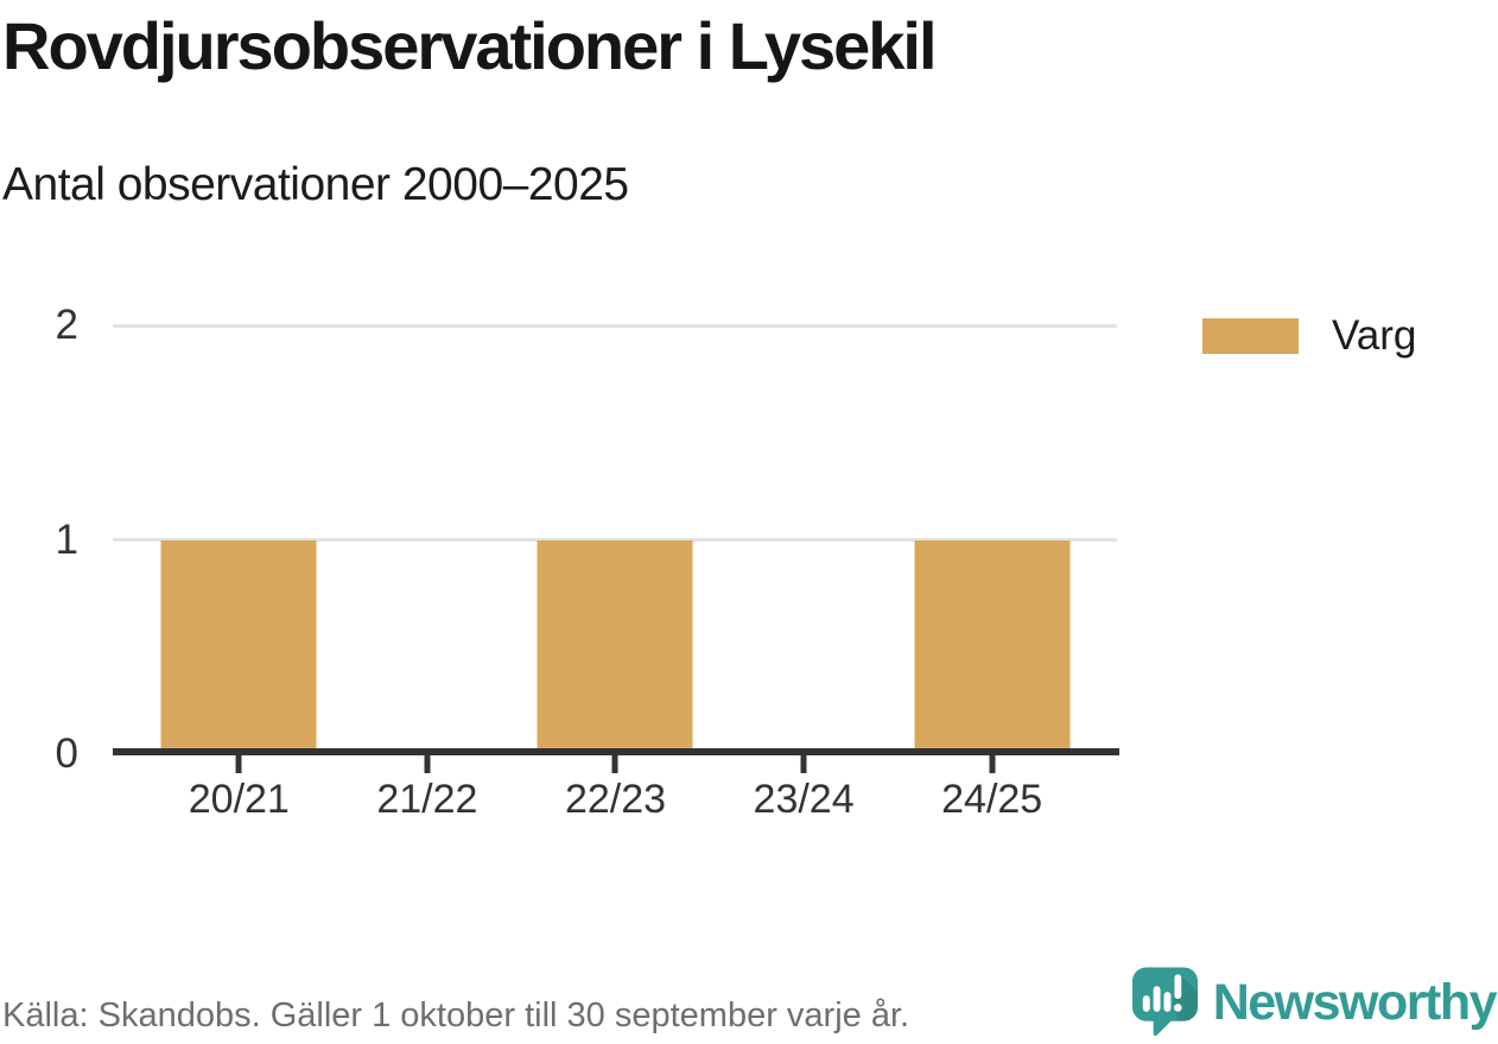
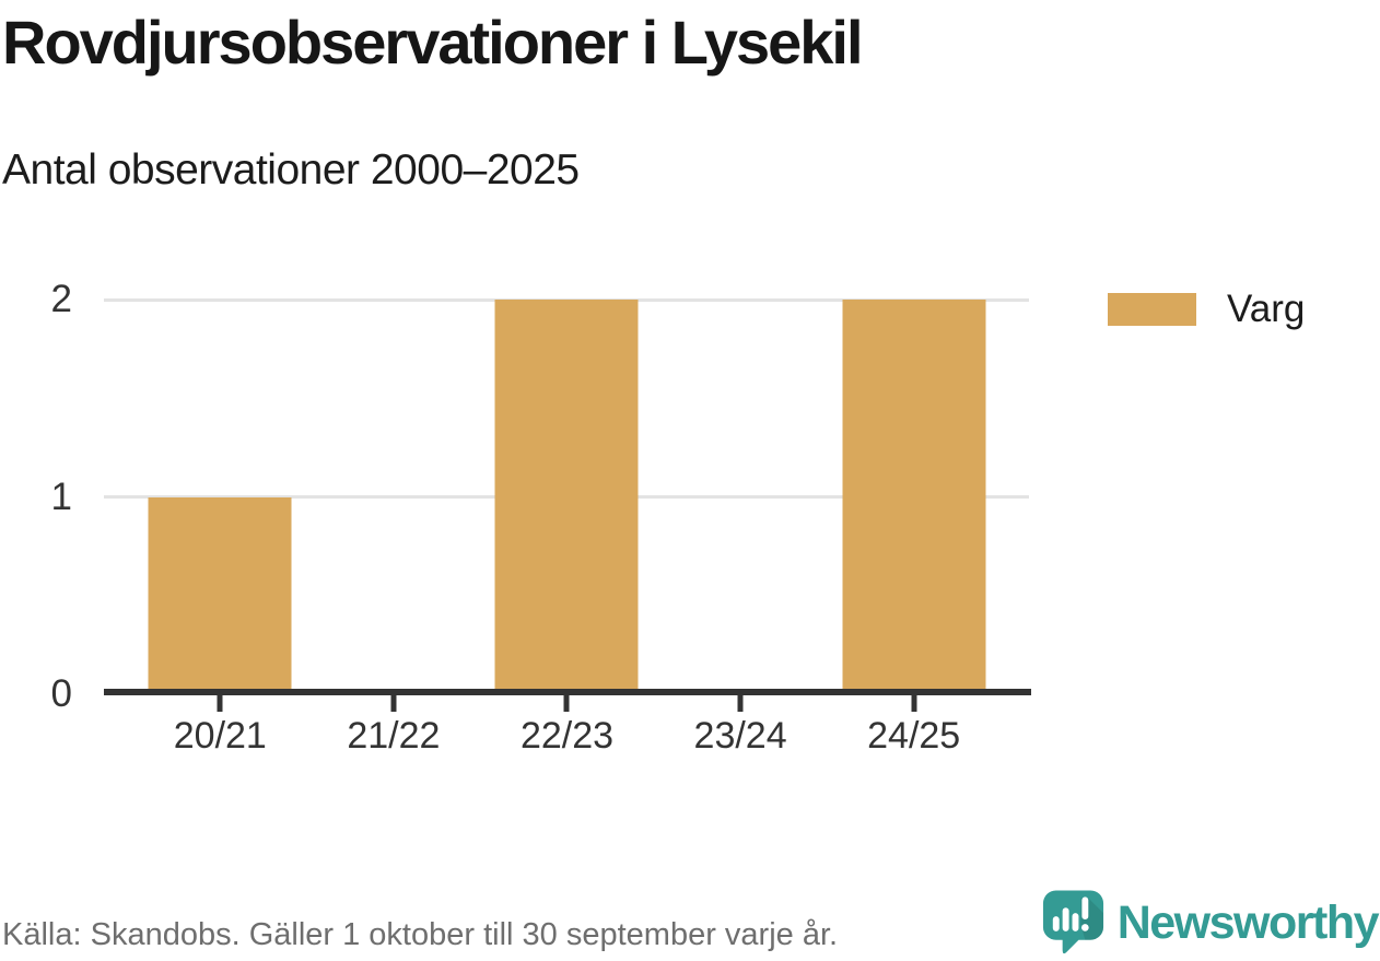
22/23: 1 -> 2
24/25: 1 -> 2
